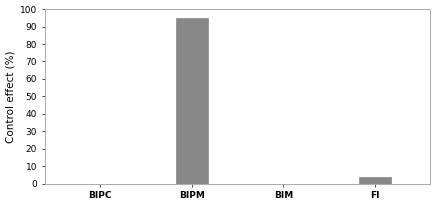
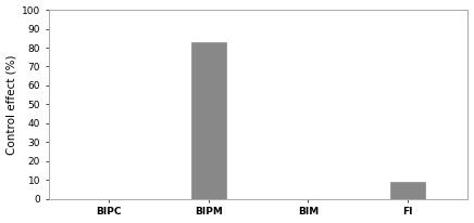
BIPM: 95 -> 83
FI: 4 -> 9
